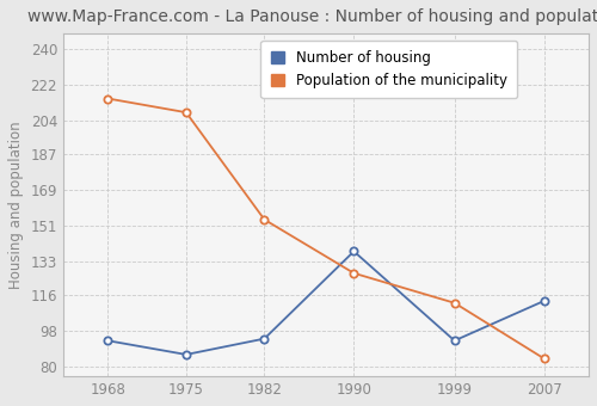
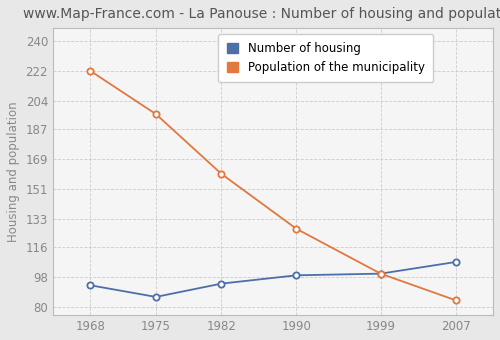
Population of the municipality/1968: 215 -> 222
Population of the municipality/1975: 208 -> 196
Population of the municipality/1982: 154 -> 160
Number of housing/1990: 138 -> 99
Number of housing/1999: 93 -> 100
Population of the municipality/1999: 112 -> 100
Number of housing/2007: 113 -> 107
